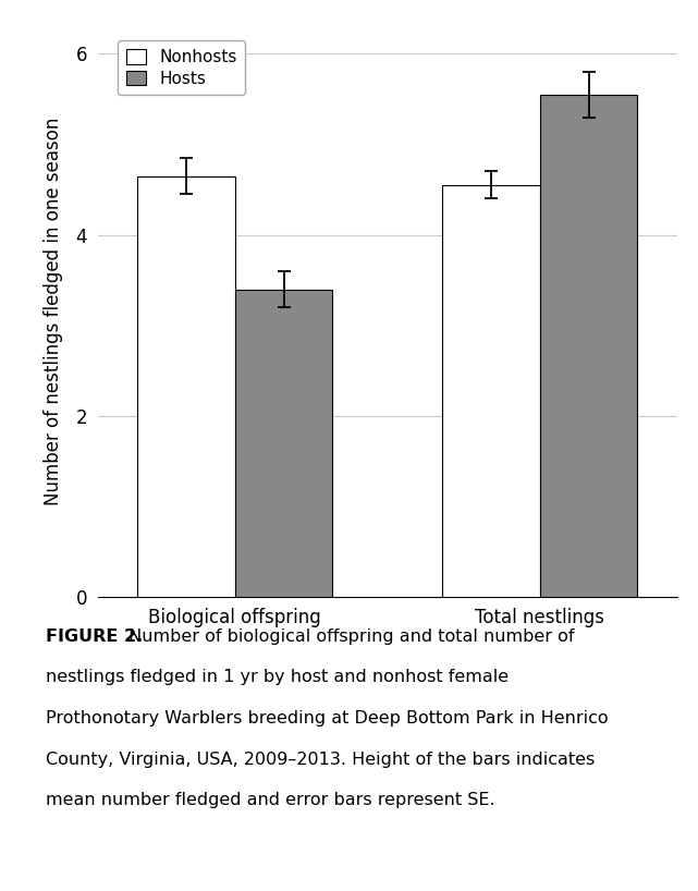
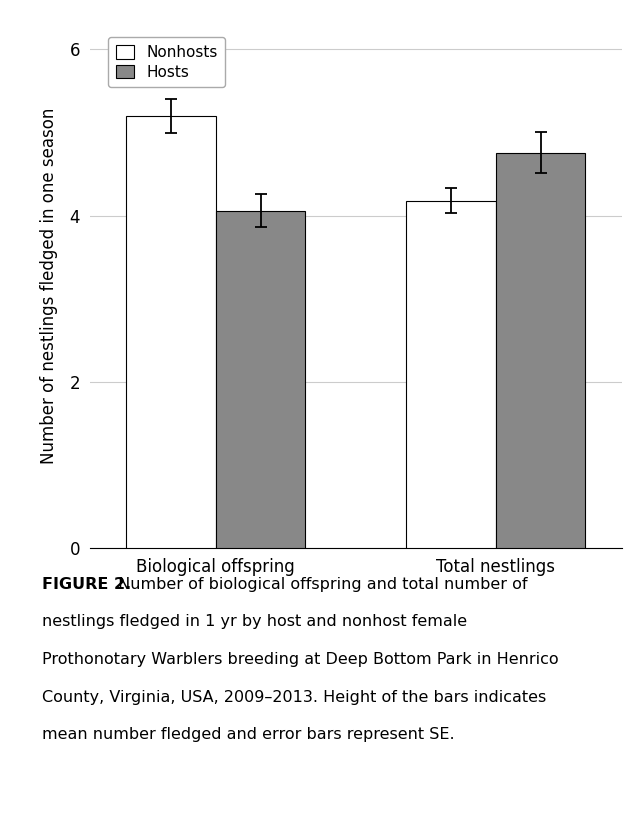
Nonhosts/Biological offspring: 4.65 -> 5.20
Hosts/Biological offspring: 3.40 -> 4.06
Nonhosts/Total nestlings: 4.55 -> 4.18
Hosts/Total nestlings: 5.55 -> 4.76
